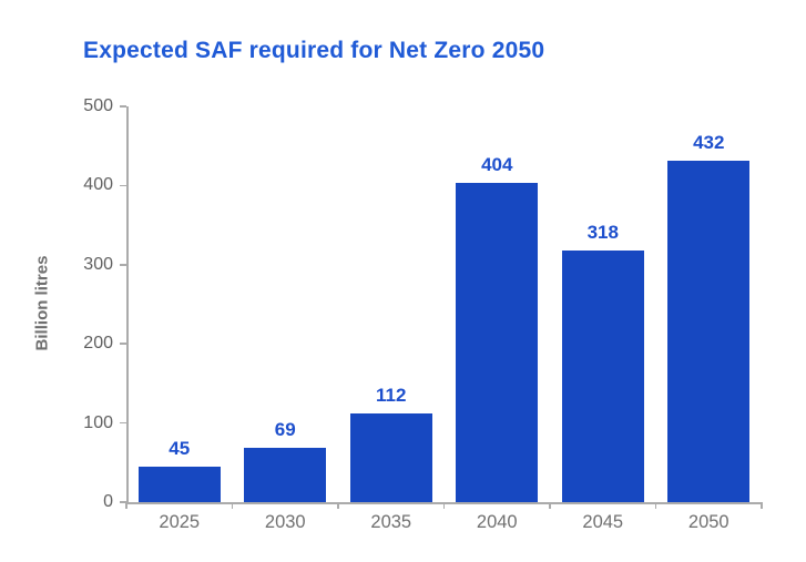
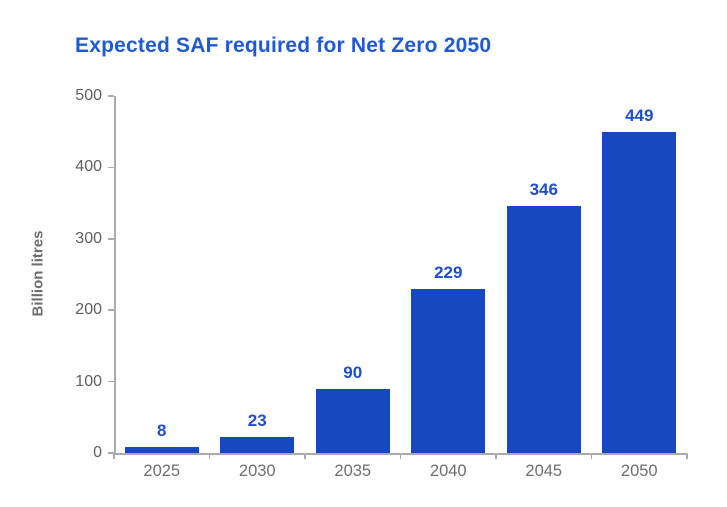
2025: 45 -> 8
2030: 69 -> 23
2035: 112 -> 90
2040: 404 -> 229
2045: 318 -> 346
2050: 432 -> 449
